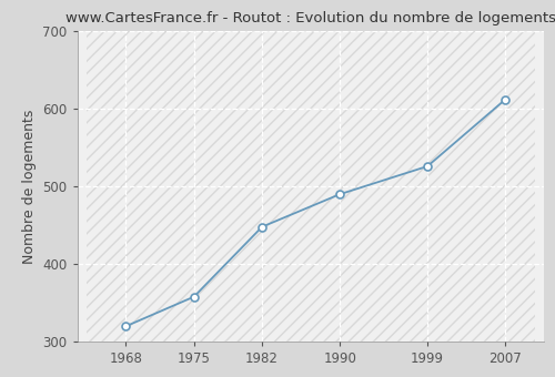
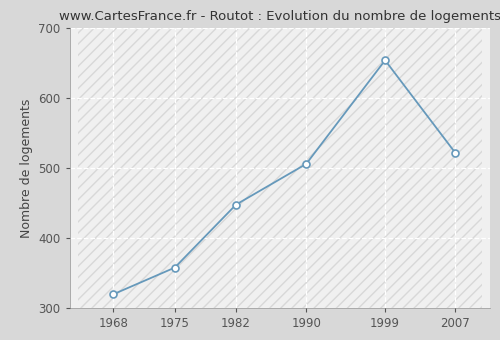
1990: 490 -> 506
1999: 526 -> 654
2007: 612 -> 522
